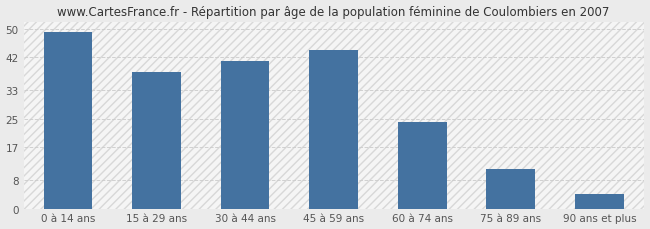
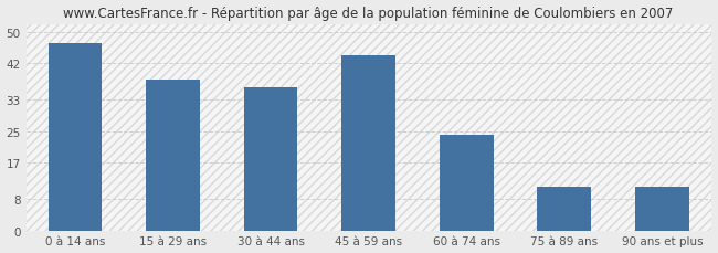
0 à 14 ans: 49 -> 47
30 à 44 ans: 41 -> 36
90 ans et plus: 4 -> 11
